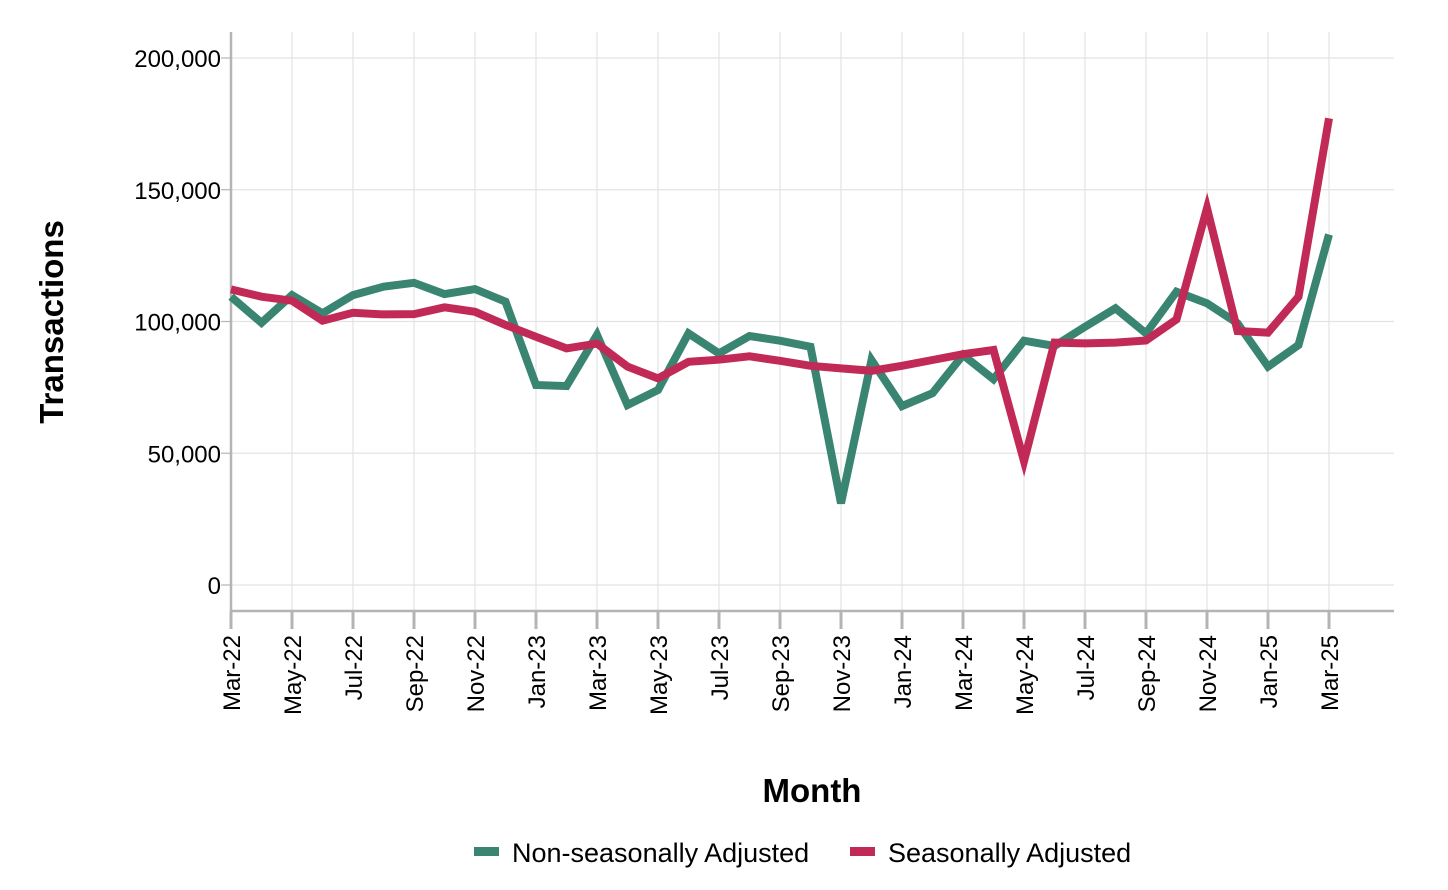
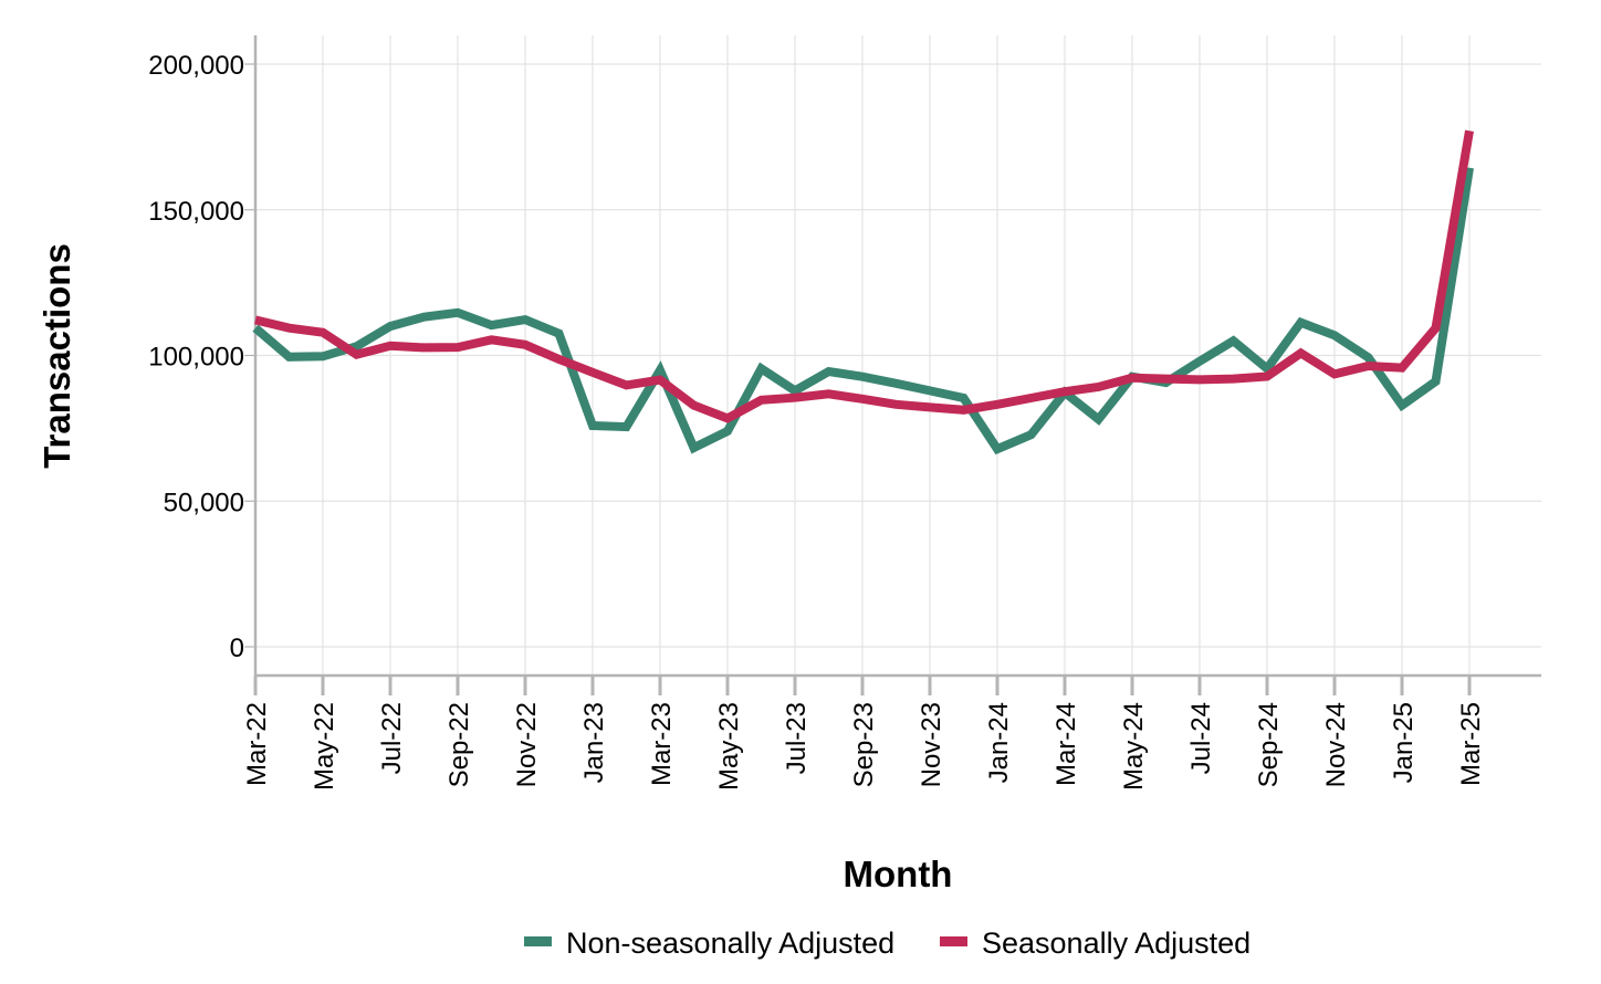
Non-seasonally Adjusted/May-22: 110000 -> 100000
Non-seasonally Adjusted/Nov-23: 31000 -> 88000
Seasonally Adjusted/May-24: 47000 -> 92000
Seasonally Adjusted/Nov-24: 143000 -> 94000
Non-seasonally Adjusted/Mar-25: 133000 -> 164000
